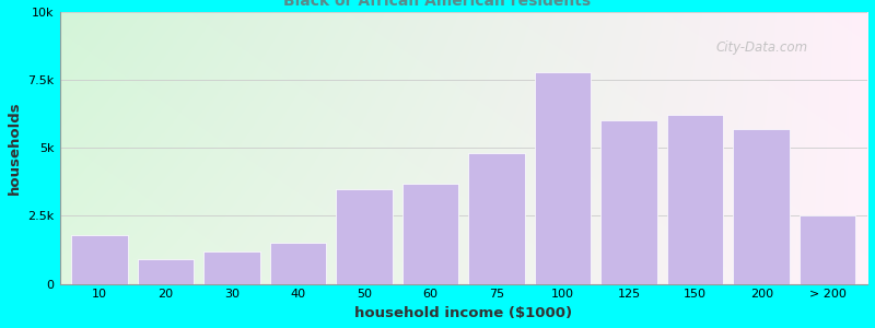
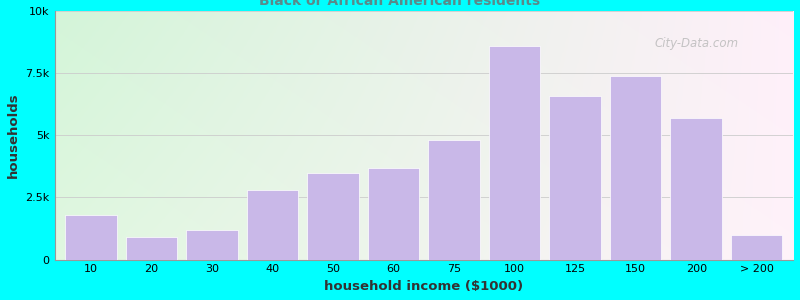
40: 1.5k -> 2.8k
100: 7.8k -> 8.6k
125: 6.0k -> 6.6k
150: 6.2k -> 7.4k
> 200: 2.5k -> 1.0k
